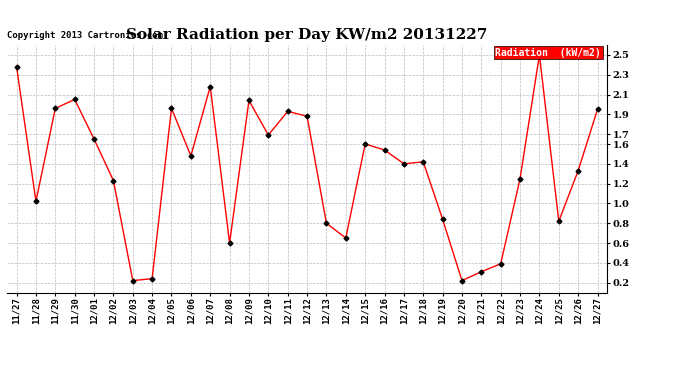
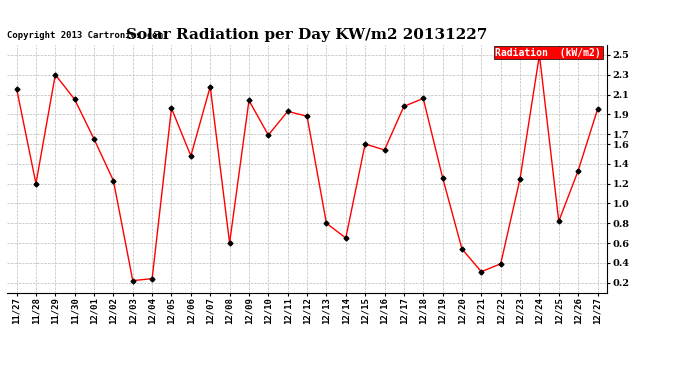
11/27: 2.38 -> 2.16
11/28: 1.02 -> 1.20
11/29: 1.96 -> 2.30
12/17: 1.40 -> 1.98
12/18: 1.42 -> 2.06
12/19: 0.84 -> 1.26
12/20: 0.22 -> 0.54
